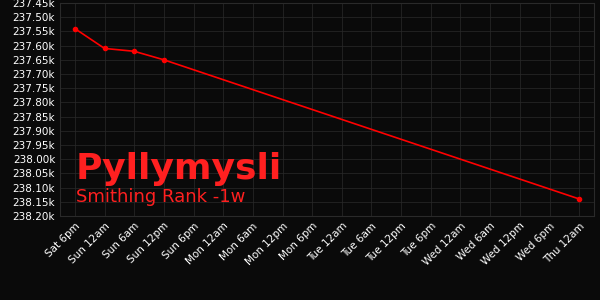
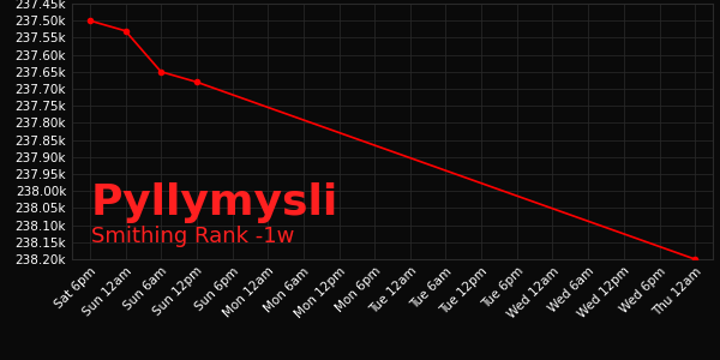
Sat 6pm: 237.54k -> 237.50k
Sun 12am: 237.61k -> 237.53k
Sun 6am: 237.62k -> 237.65k
Sun 12pm: 237.65k -> 237.68k
Thu 12am: 238.14k -> 238.20k
